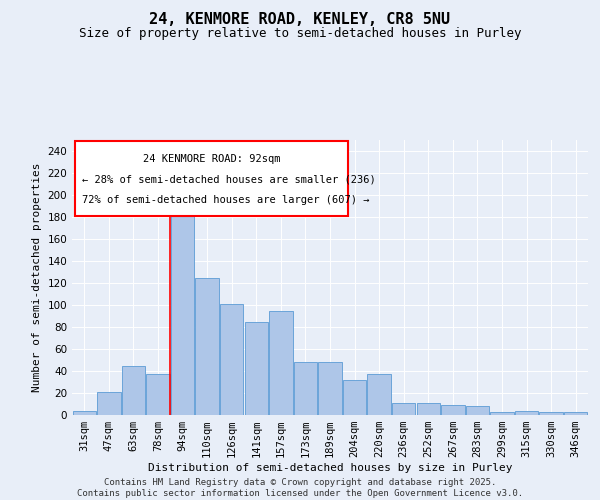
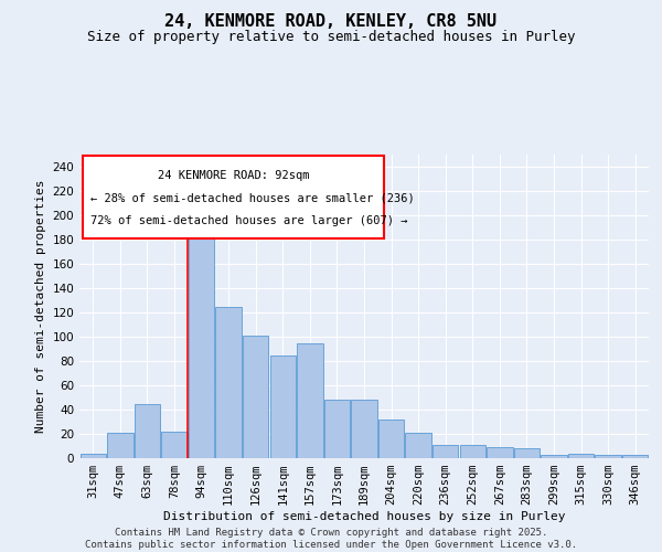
78sqm: 37 -> 22
220sqm: 37 -> 21
